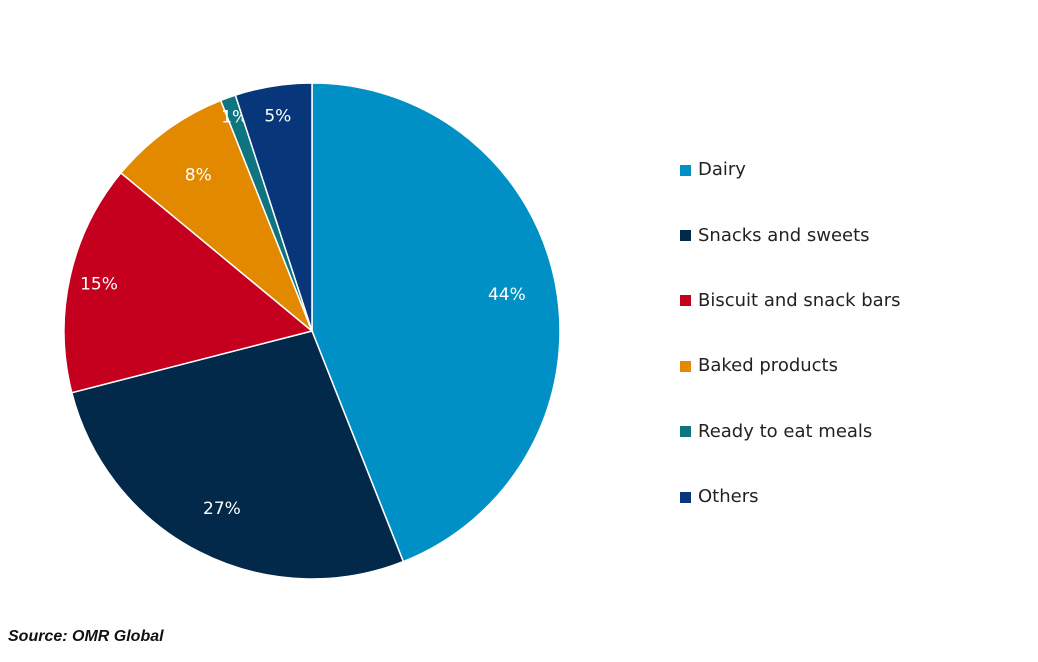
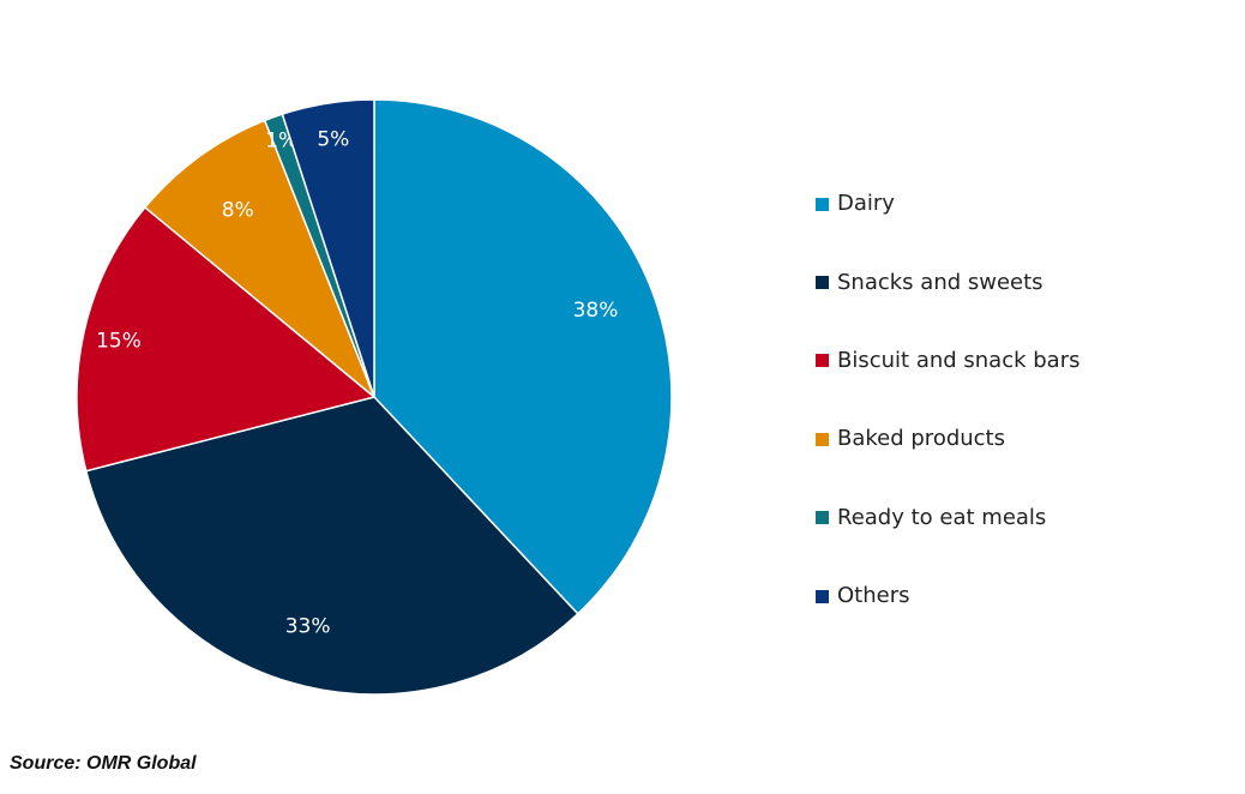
Dairy: 44% -> 38%
Snacks and sweets: 27% -> 33%
